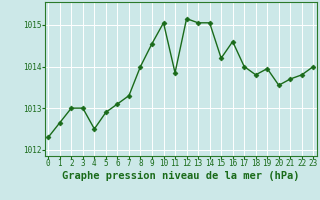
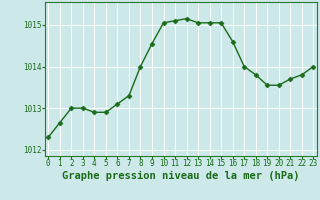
4: 1012.50 -> 1012.90
11: 1013.85 -> 1015.10
15: 1014.20 -> 1015.05
19: 1013.95 -> 1013.55
